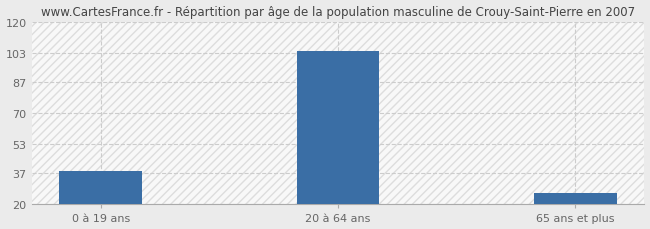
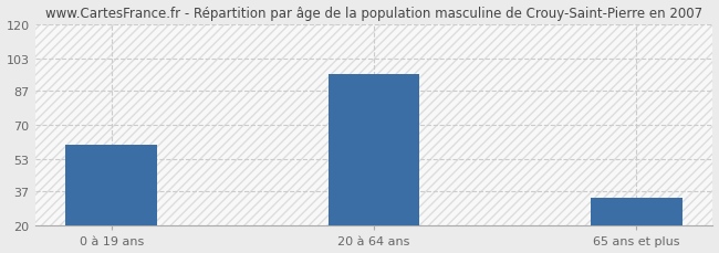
0 à 19 ans: 38 -> 60
20 à 64 ans: 104 -> 95
65 ans et plus: 26 -> 34
